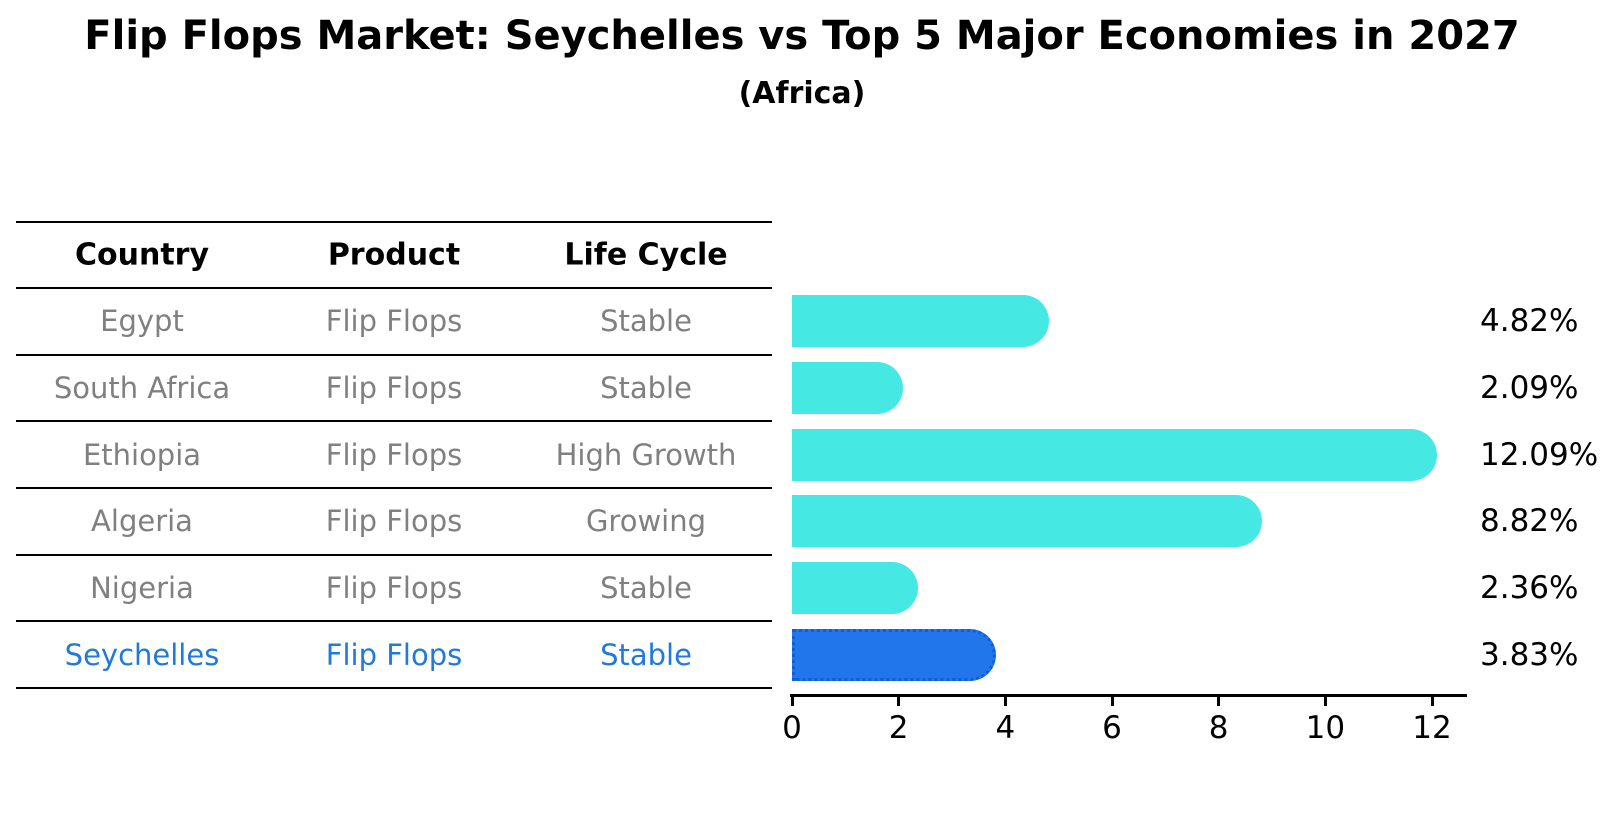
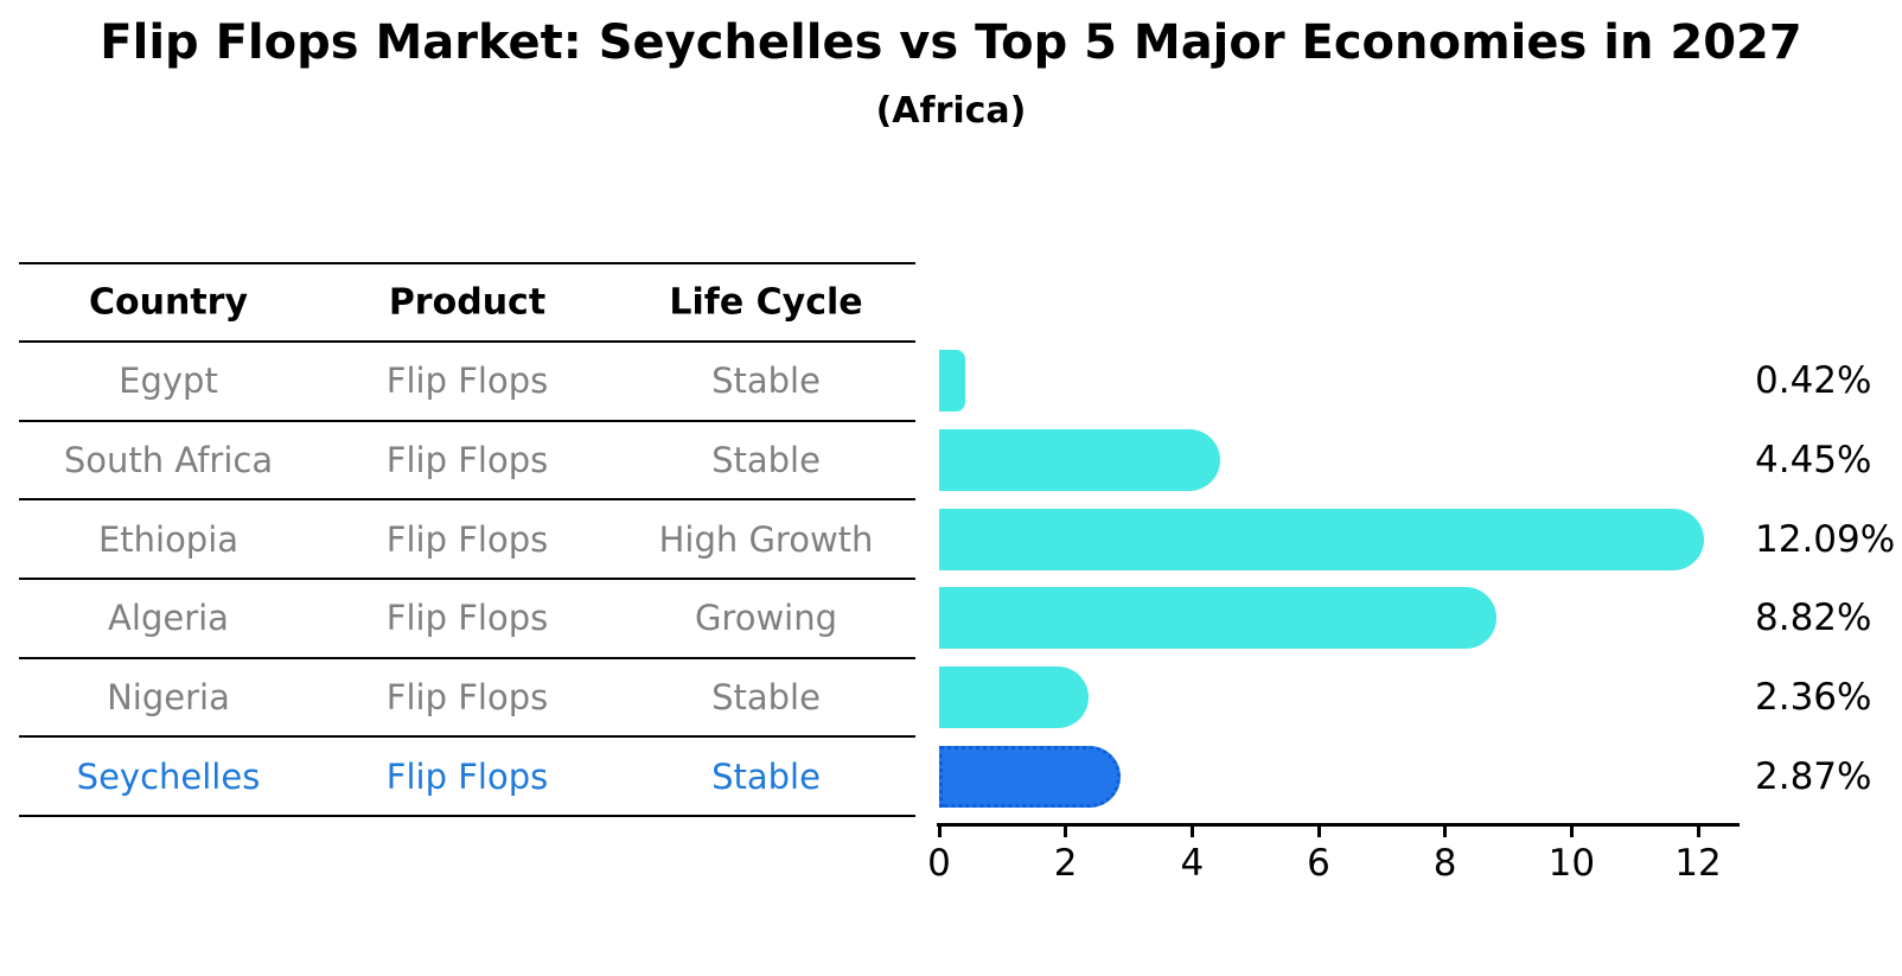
Egypt: 4.82% -> 0.42%
South Africa: 2.09% -> 4.45%
Seychelles: 3.83% -> 2.87%
